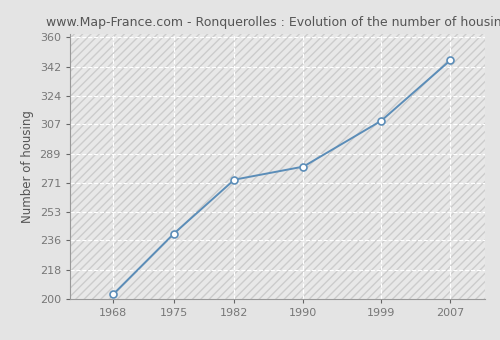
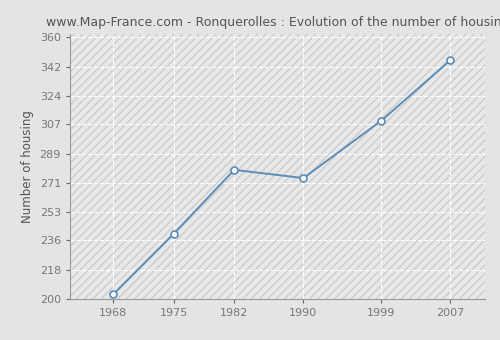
1982: 273 -> 279
1990: 281 -> 274
